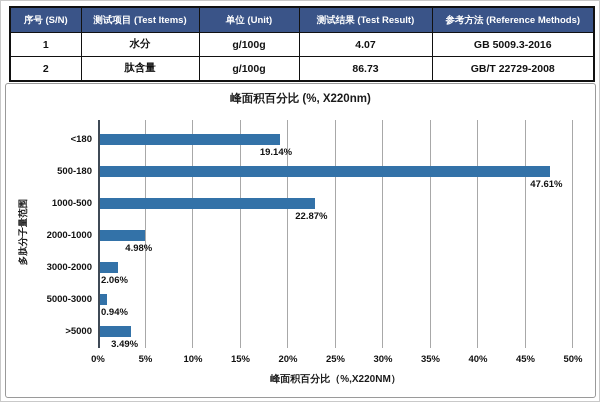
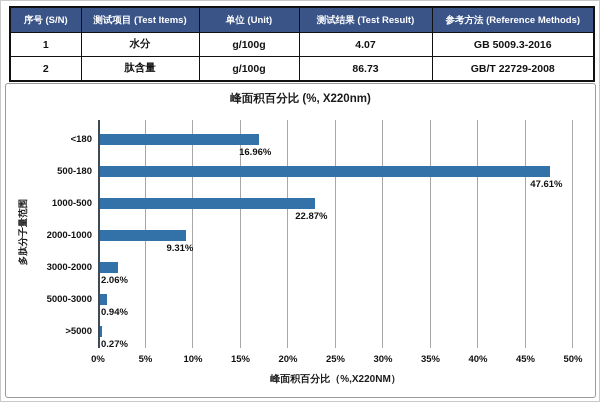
<180: 19.14% -> 16.96%
2000-1000: 4.98% -> 9.31%
>5000: 3.49% -> 0.27%
